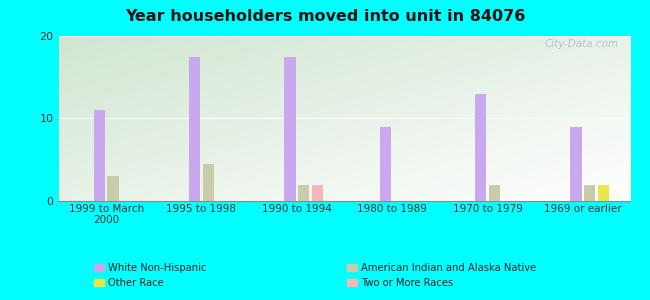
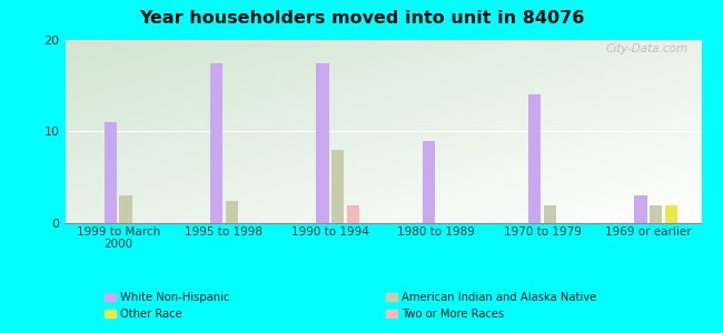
American Indian and Alaska Native/1995 to 1998: 4.5 -> 2.4
American Indian and Alaska Native/1990 to 1994: 2.0 -> 8.0
White Non-Hispanic/1970 to 1979: 13.0 -> 14.0
White Non-Hispanic/1969 or earlier: 9.0 -> 3.0
